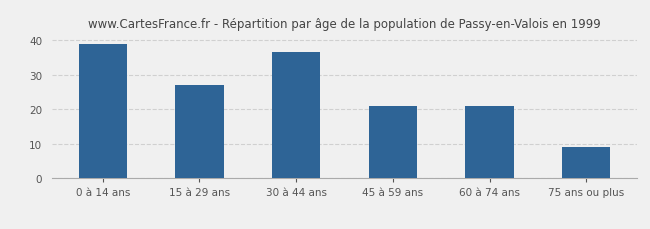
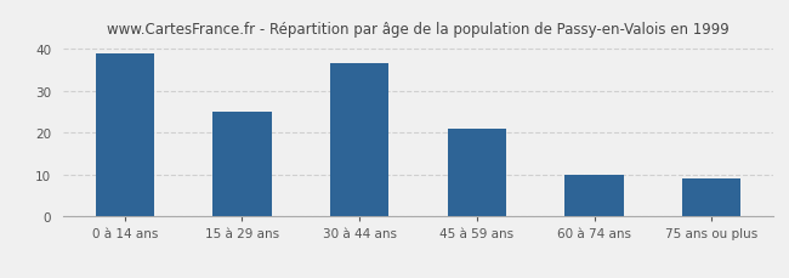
15 à 29 ans: 27.0 -> 25.0
60 à 74 ans: 21.0 -> 10.0
